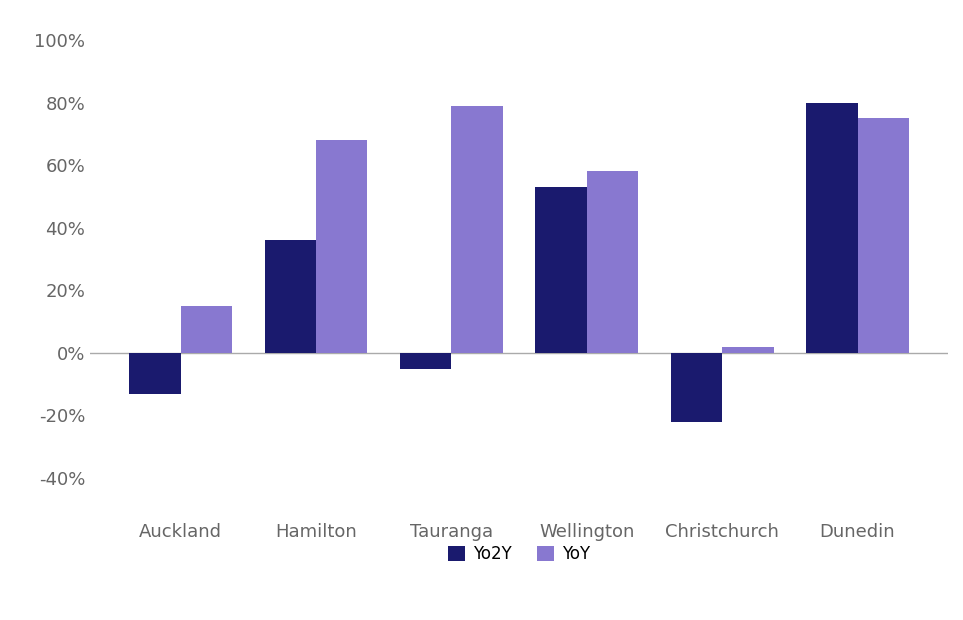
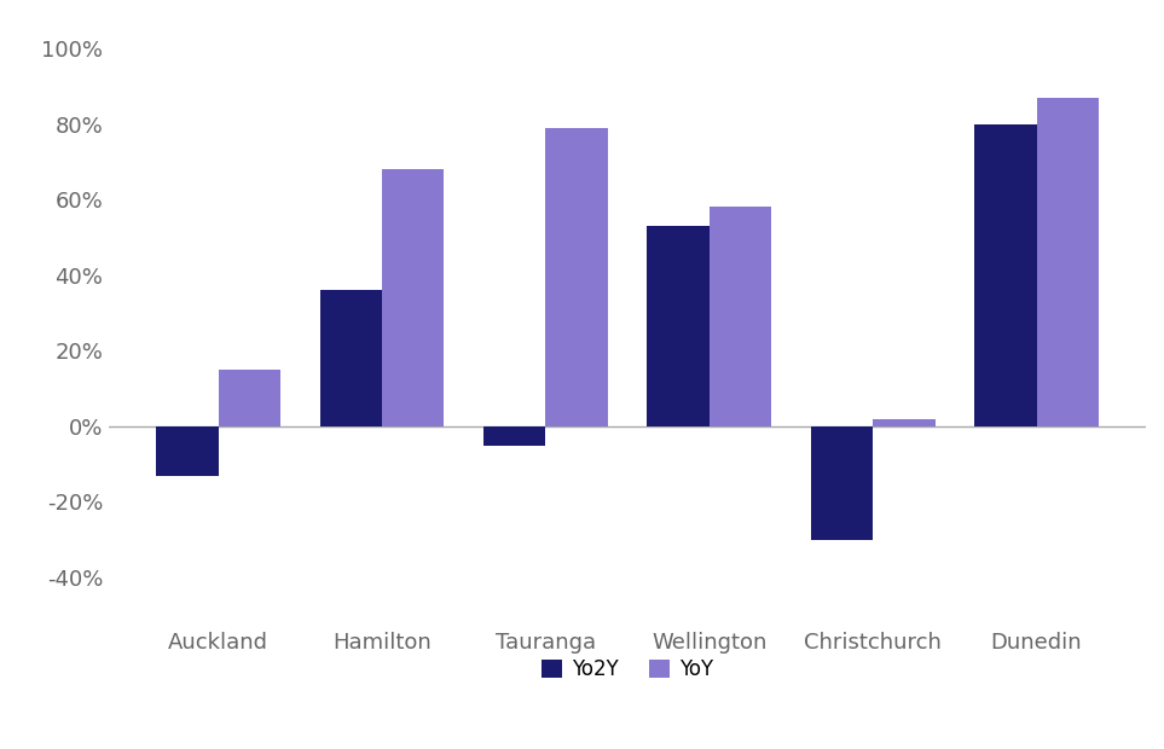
Yo2Y/Christchurch: -22% -> -30%
YoY/Dunedin: 75% -> 87%
